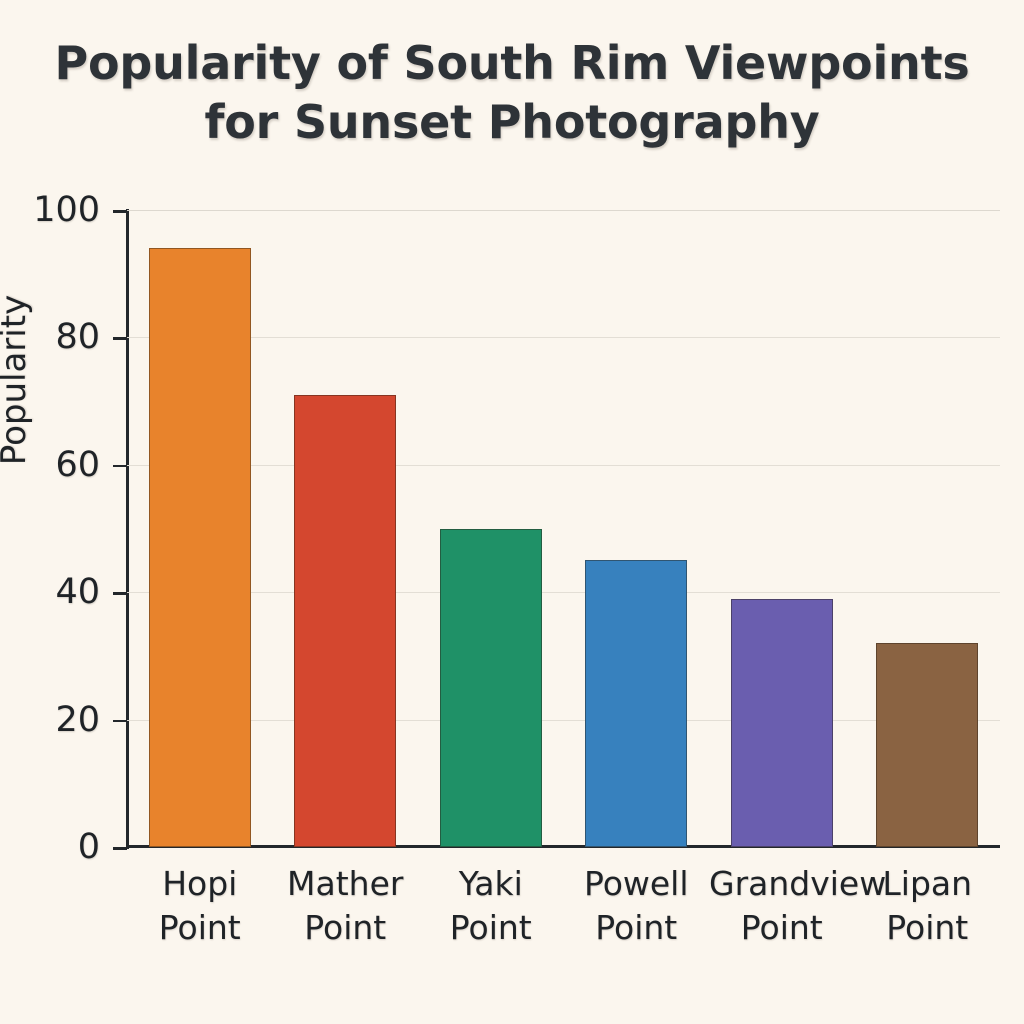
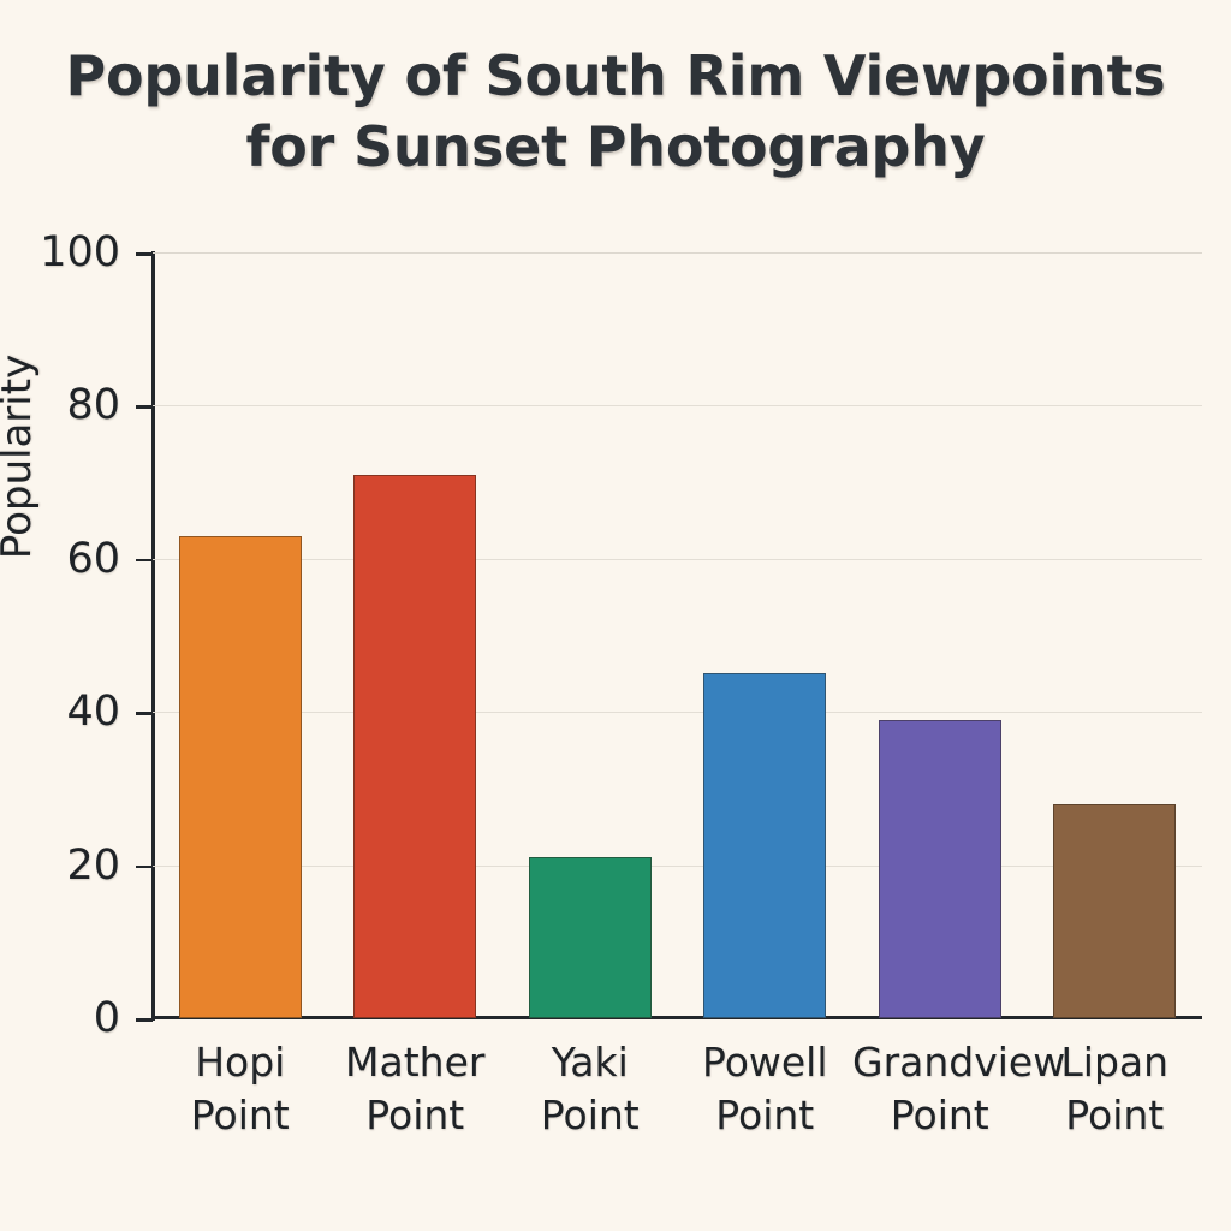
Hopi Point: 94 -> 63
Yaki Point: 50 -> 21
Lipan Point: 32 -> 28
